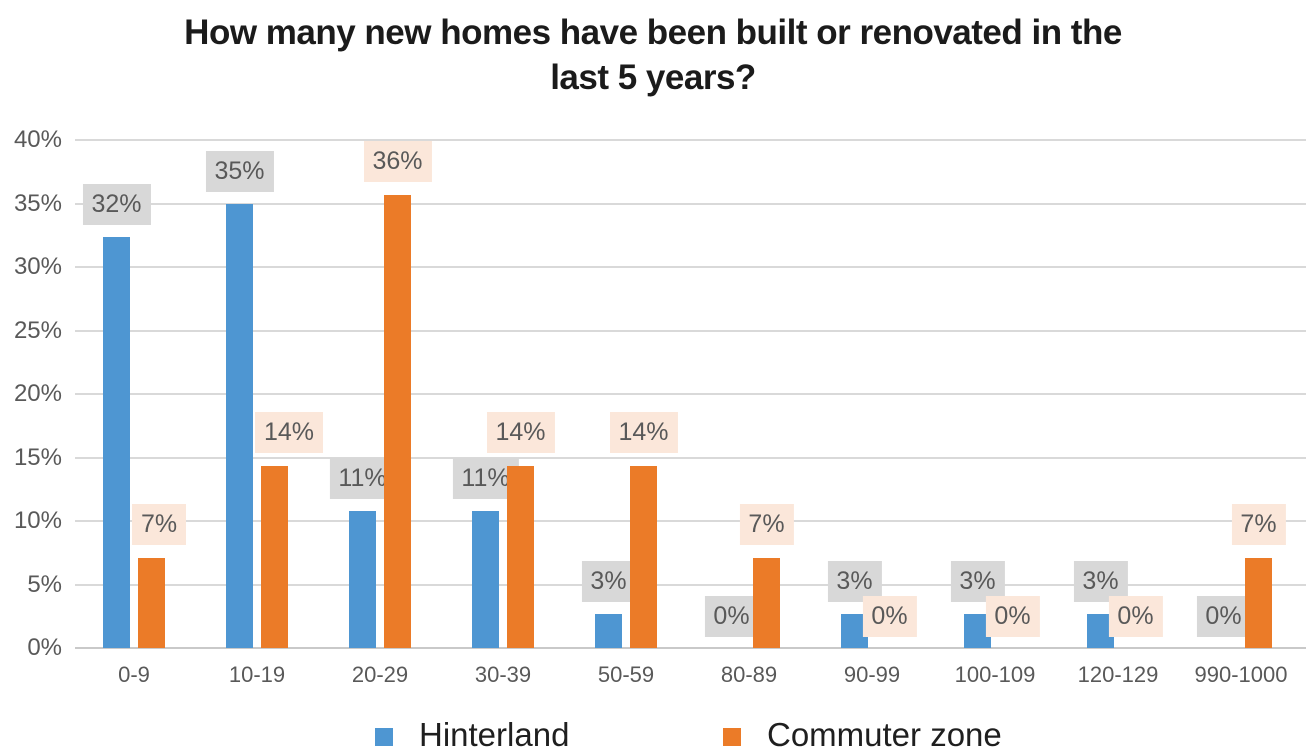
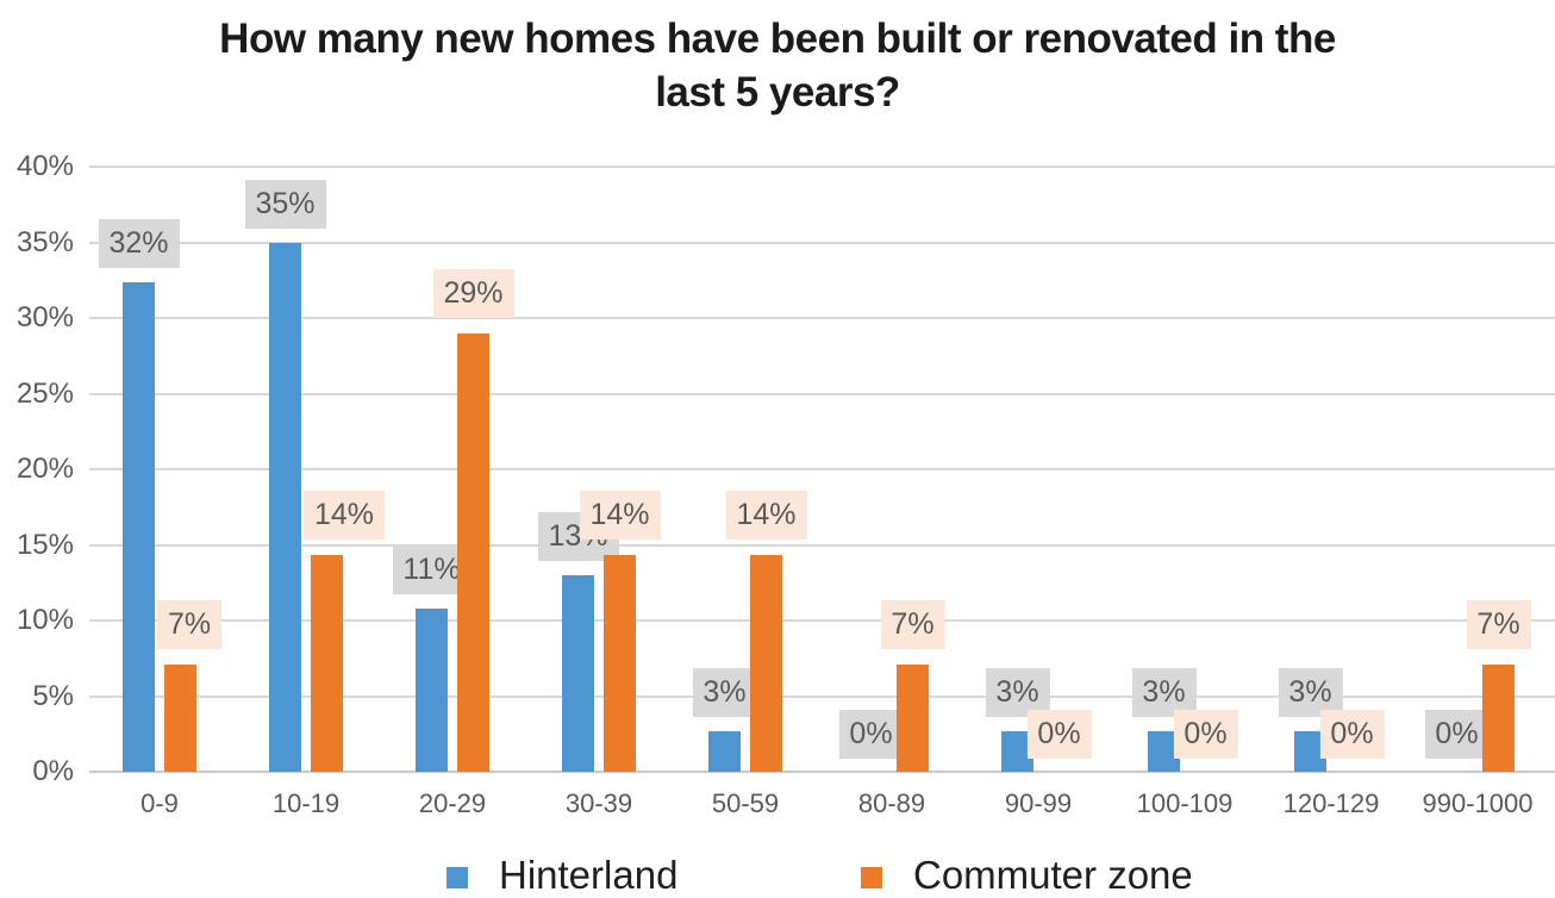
Commuter zone/20-29: 36% -> 29%
Hinterland/30-39: 11% -> 13%
